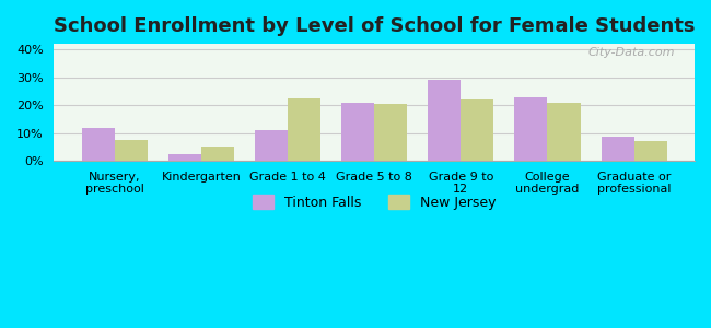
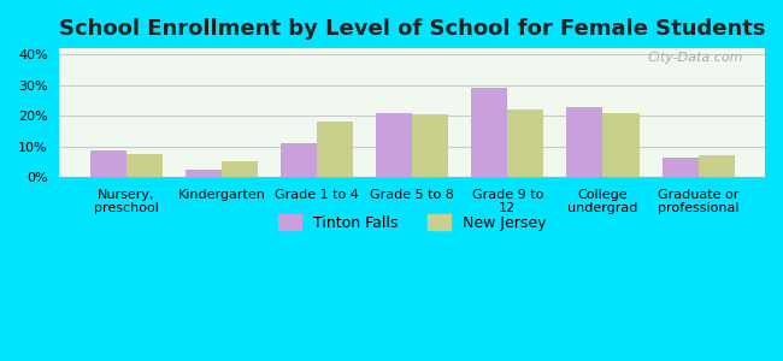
Tinton Falls/Nursery, preschool: 12.0% -> 8.5%
New Jersey/Grade 1 to 4: 22.5% -> 18.0%
Tinton Falls/Graduate or professional: 8.5% -> 6.5%
